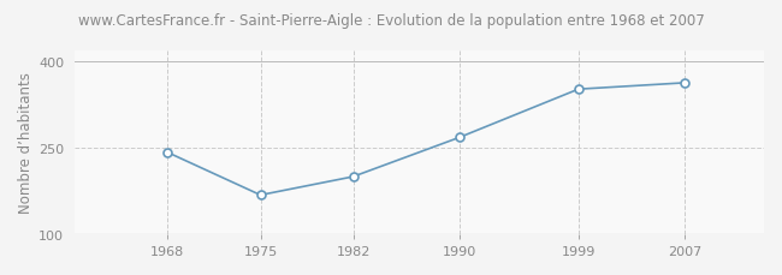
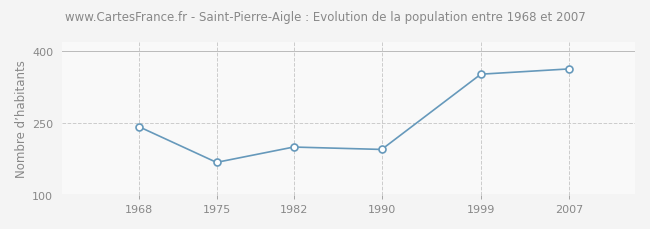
1990: 268 -> 195
